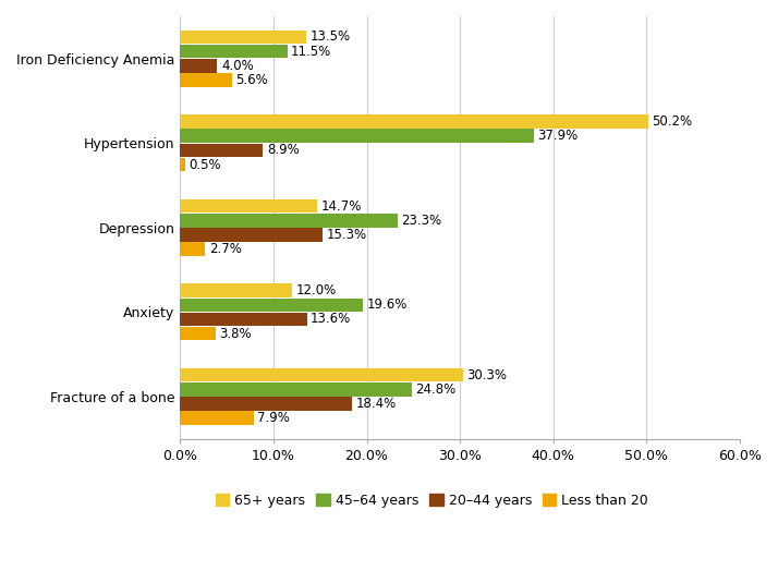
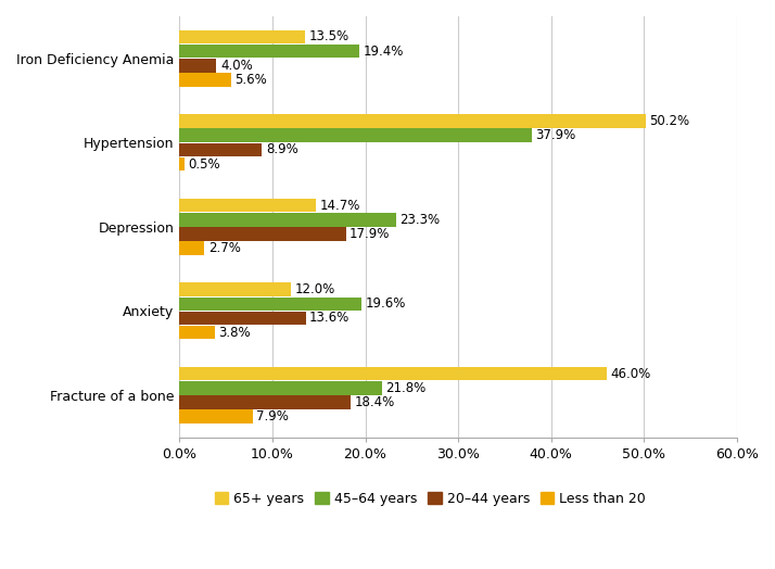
45–64 years/Iron Deficiency Anemia: 11.5% -> 19.4%
20–44 years/Depression: 15.3% -> 17.9%
65+ years/Fracture of a bone: 30.3% -> 46.0%
45–64 years/Fracture of a bone: 24.8% -> 21.8%
